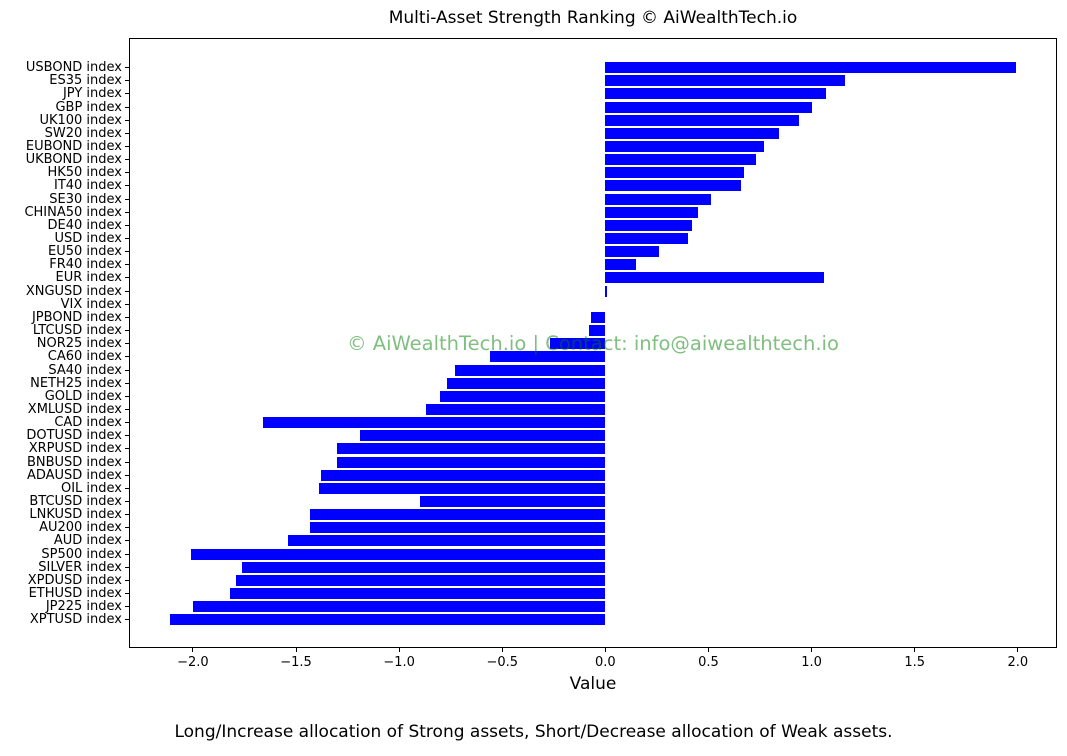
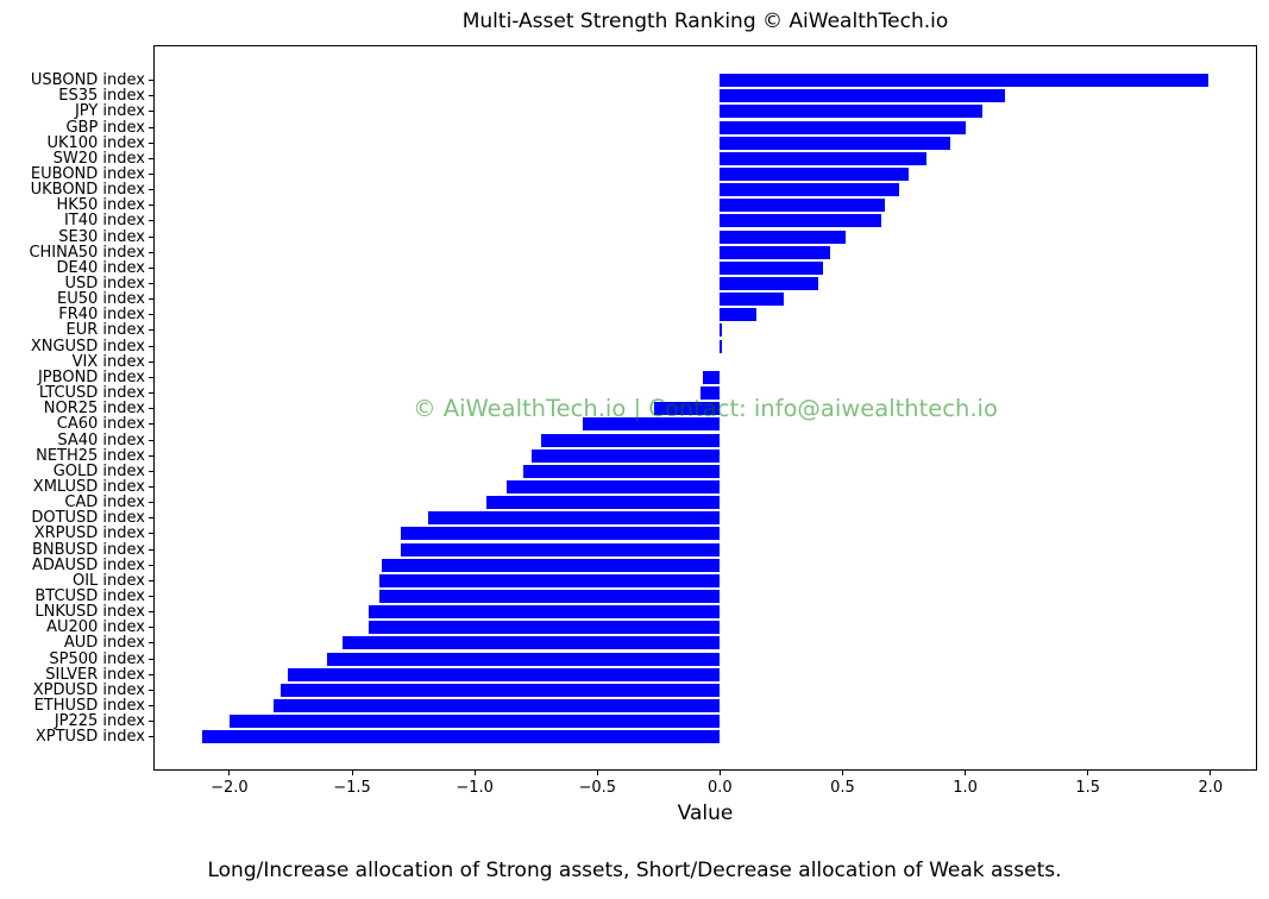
EUR index: 1.06 -> 0.01
CAD index: -1.66 -> -0.95
BTCUSD index: -0.90 -> -1.39
SP500 index: -2.01 -> -1.60
